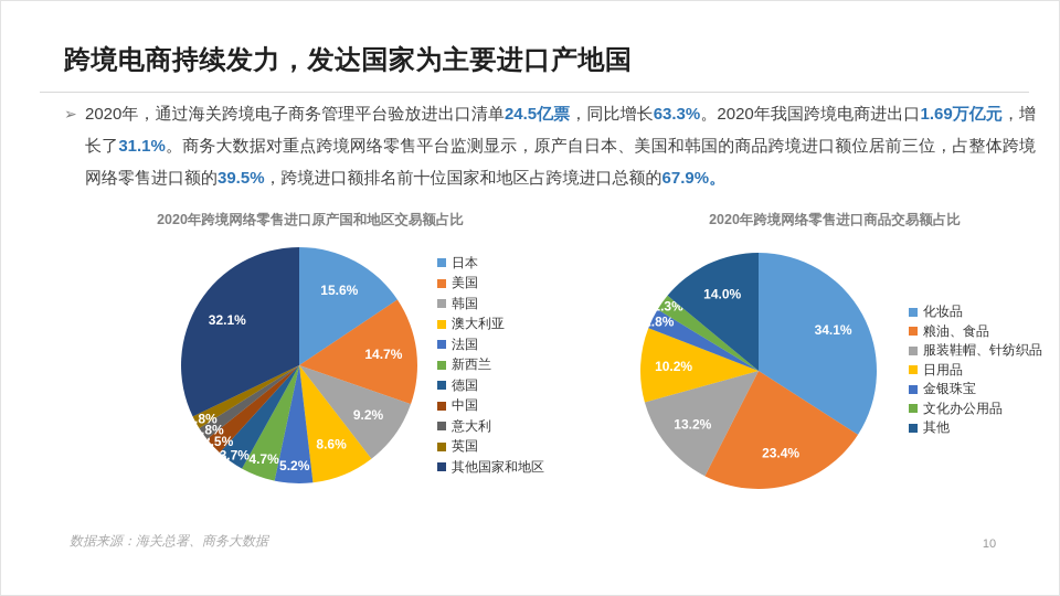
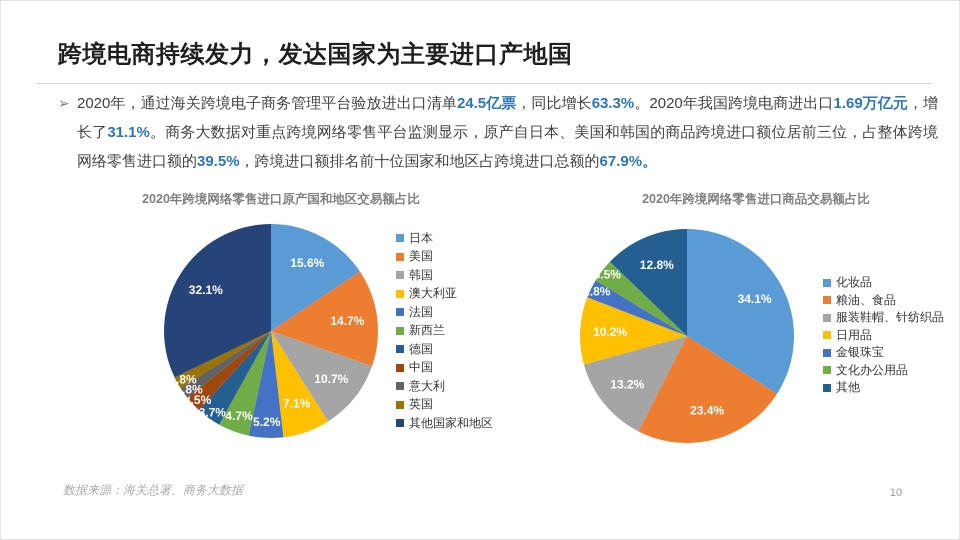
2020年跨境网络零售进口原产国和地区交易额占比/韩国: 9.2% -> 10.7%
2020年跨境网络零售进口原产国和地区交易额占比/澳大利亚: 8.6% -> 7.1%
2020年跨境网络零售进口商品交易额占比/文化办公用品: 2.3% -> 3.5%
2020年跨境网络零售进口商品交易额占比/其他: 14.0% -> 12.8%
